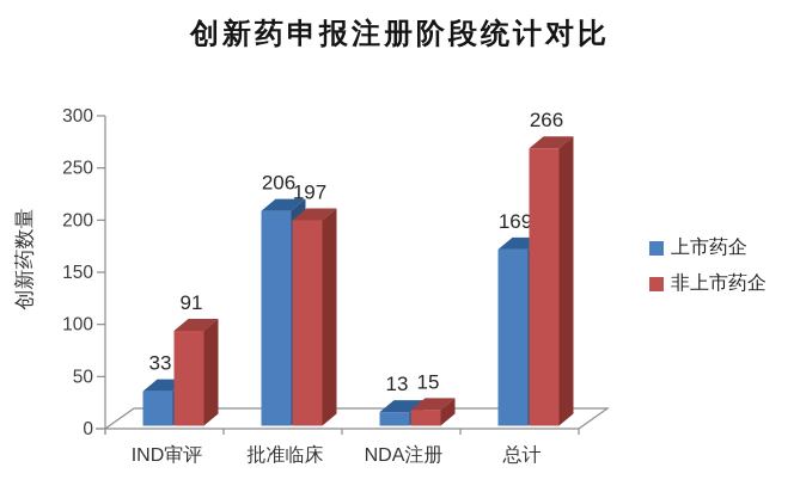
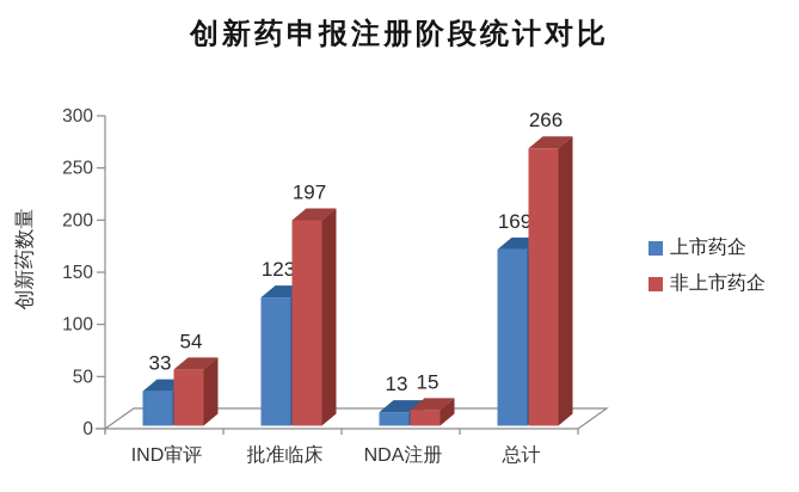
非上市药企/IND审评: 91 -> 54
上市药企/批准临床: 206 -> 123
